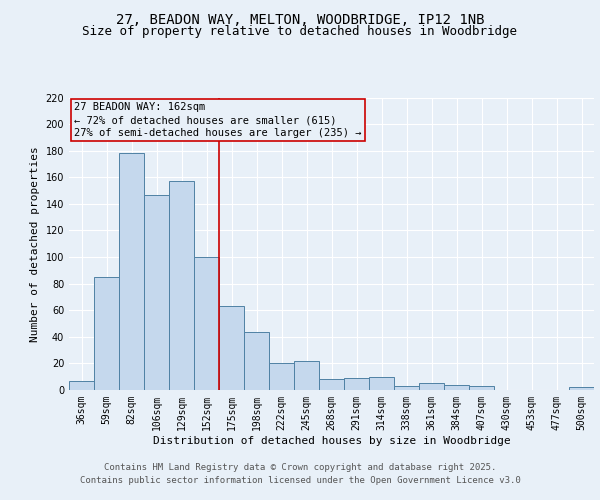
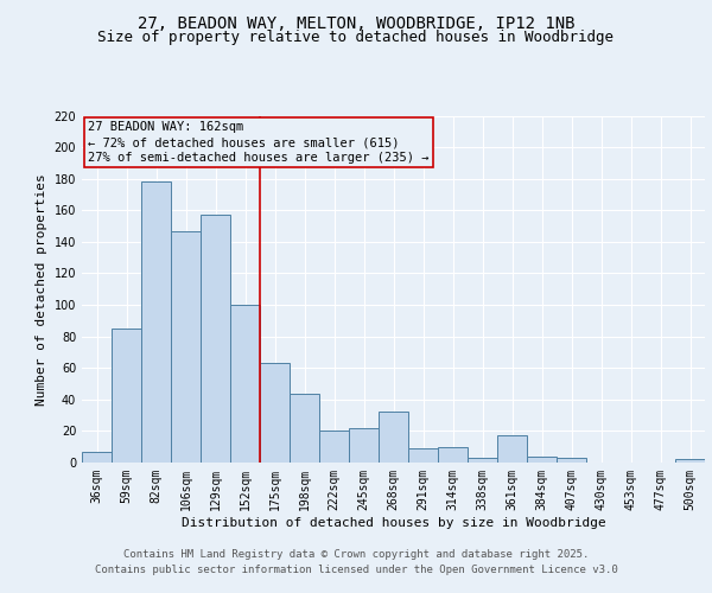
268sqm: 8 -> 32
361sqm: 5 -> 17
